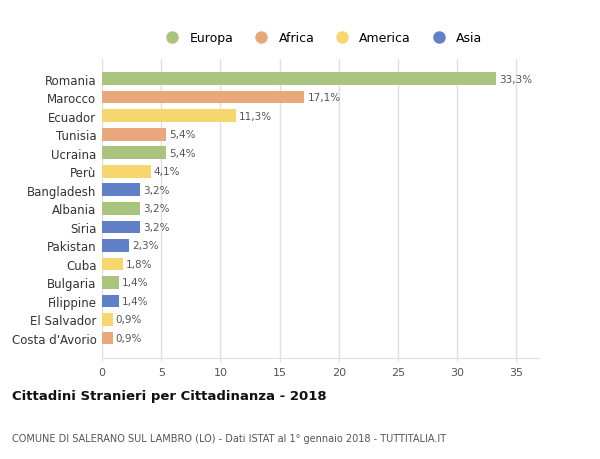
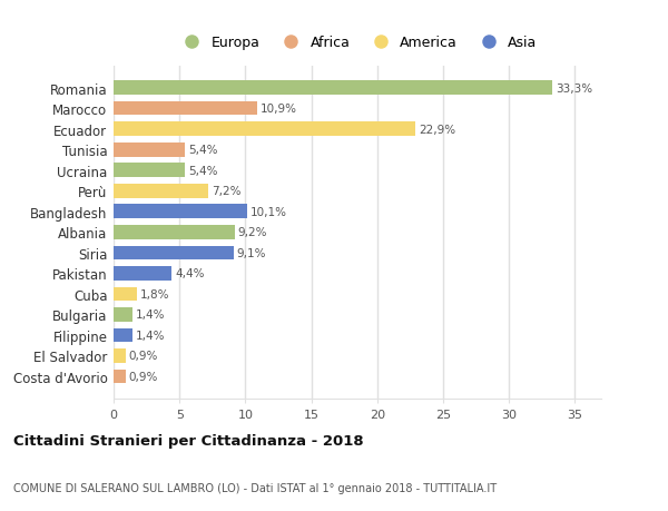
Marocco: 17,1% -> 10,9%
Ecuador: 11,3% -> 22,9%
Perù: 4,1% -> 7,2%
Bangladesh: 3,2% -> 10,1%
Albania: 3,2% -> 9,2%
Siria: 3,2% -> 9,1%
Pakistan: 2,3% -> 4,4%
